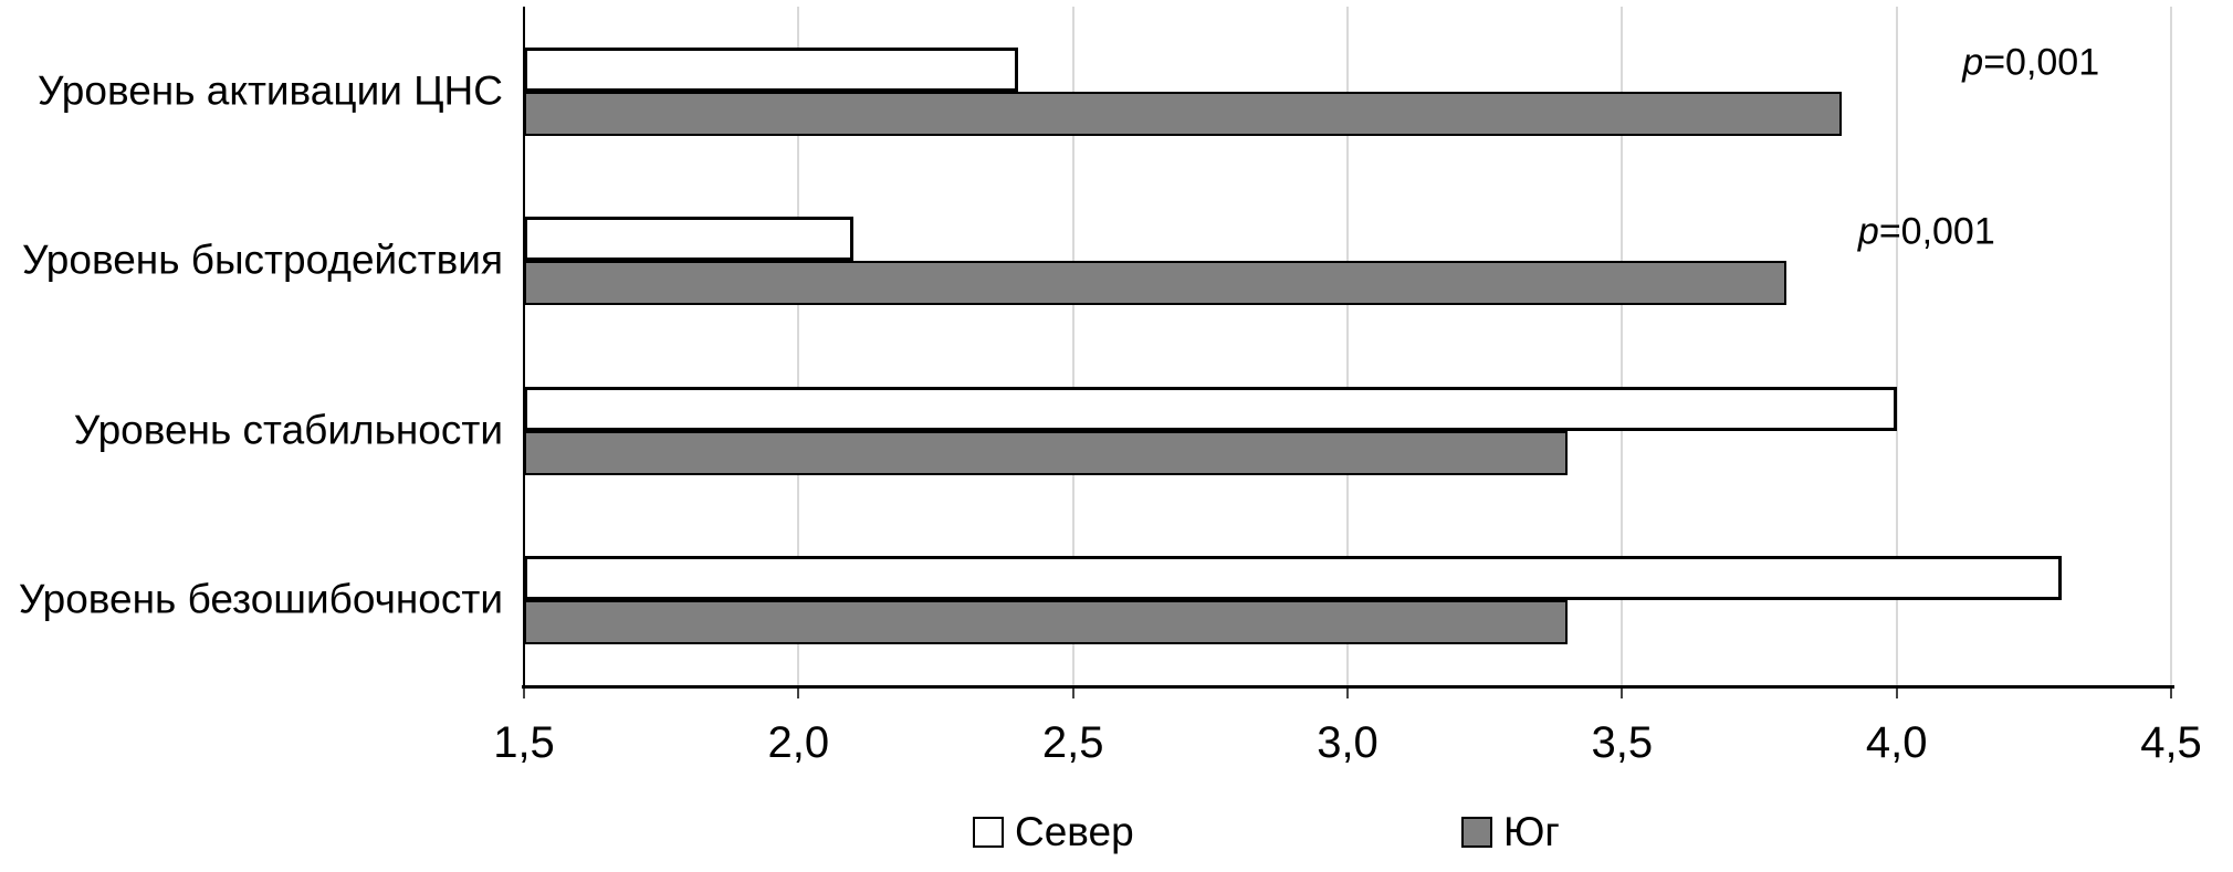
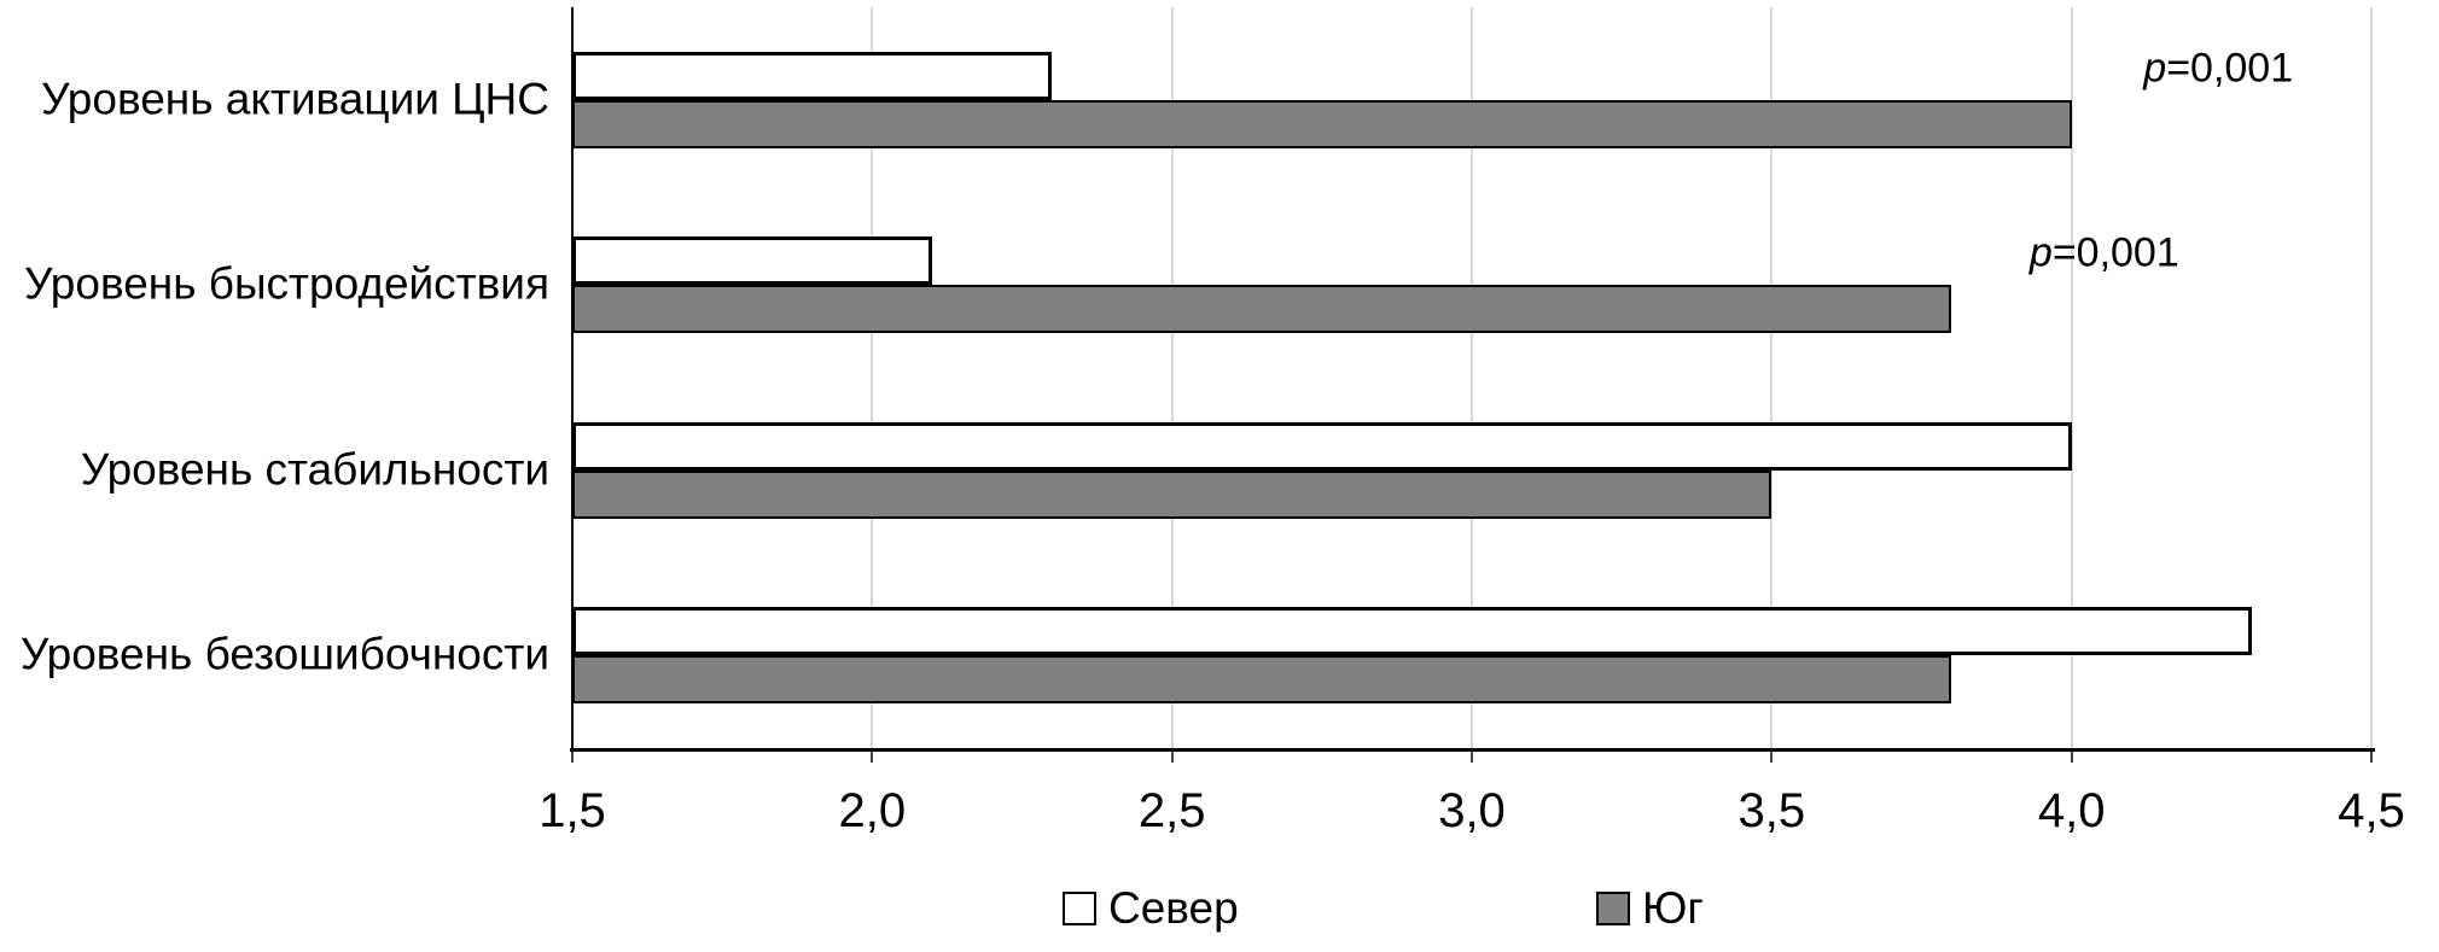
Север/Уровень активации ЦНС: 2,4 -> 2,3
Юг/Уровень активации ЦНС: 3,9 -> 4,0
Юг/Уровень стабильности: 3,4 -> 3,5
Юг/Уровень безошибочности: 3,4 -> 3,8
